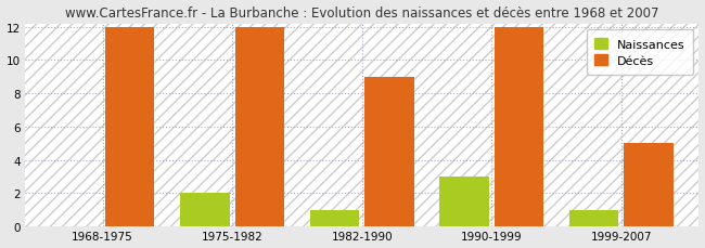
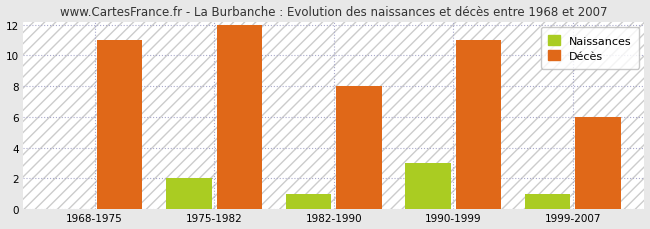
Décès/1968-1975: 12 -> 11
Décès/1982-1990: 9 -> 8
Décès/1990-1999: 12 -> 11
Décès/1999-2007: 5 -> 6
